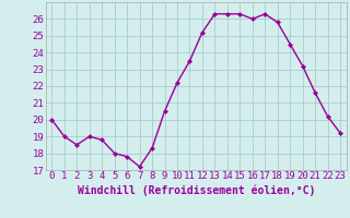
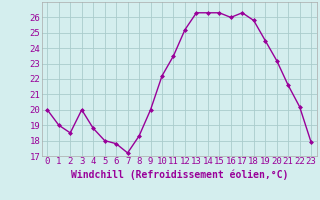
3: 19.0 -> 20.0
9: 20.5 -> 20.0
23: 19.2 -> 17.9
